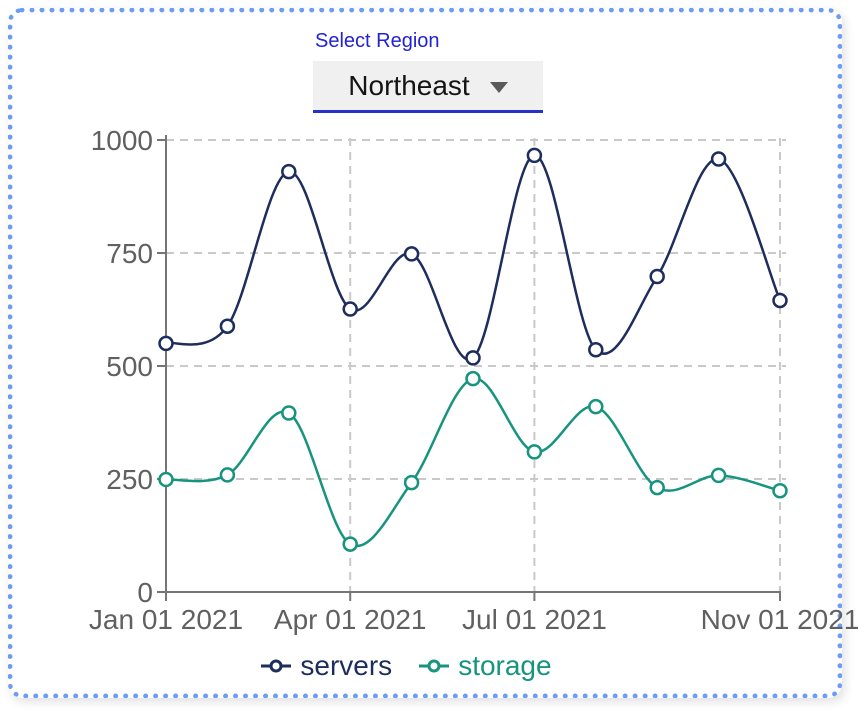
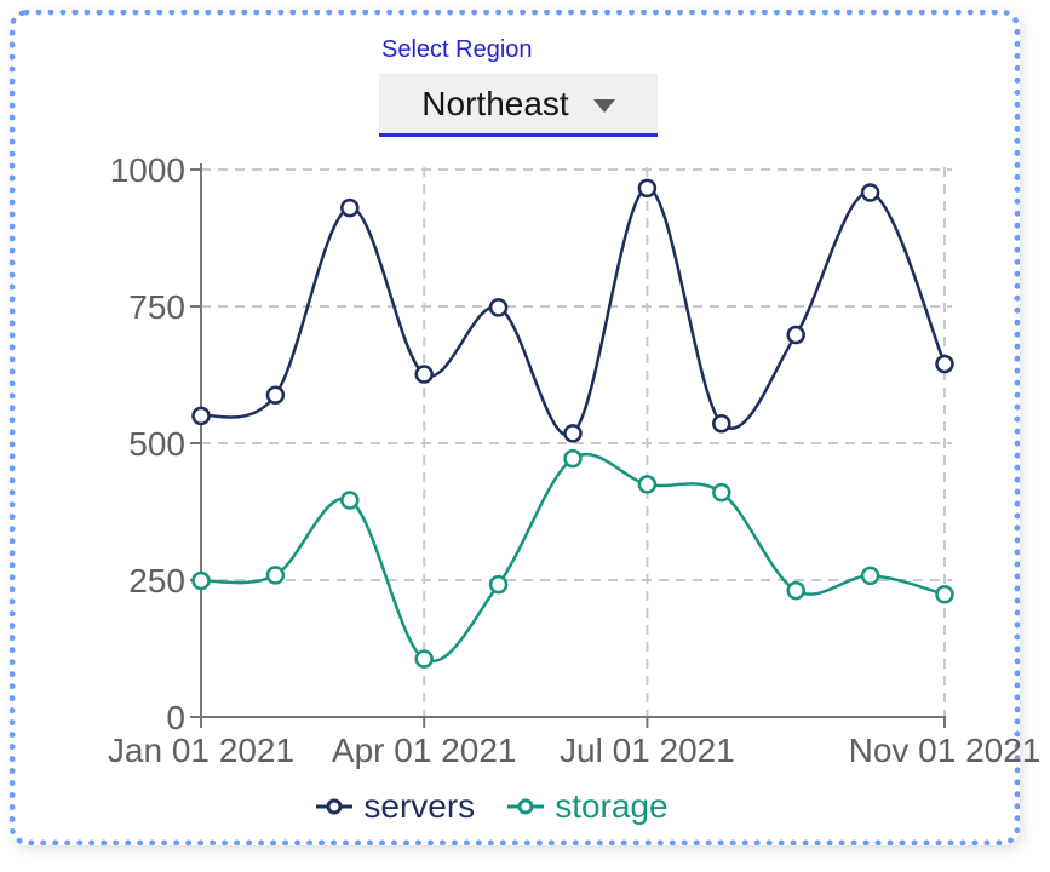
storage/Jul 01 2021: 310 -> 420
